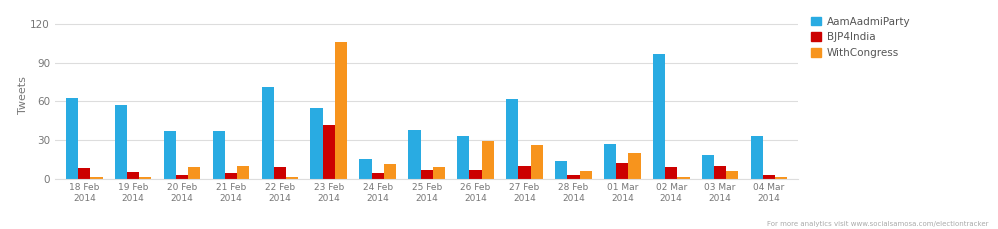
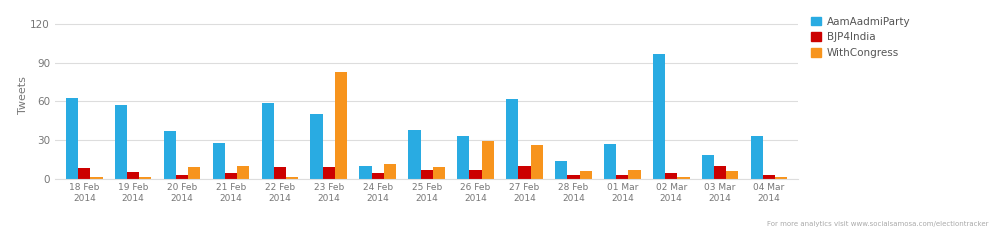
AamAadmiParty/21 Feb 2014: 37 -> 28
AamAadmiParty/22 Feb 2014: 71 -> 59
AamAadmiParty/23 Feb 2014: 55 -> 50
BJP4India/23 Feb 2014: 42 -> 9
WithCongress/23 Feb 2014: 106 -> 83
AamAadmiParty/24 Feb 2014: 15 -> 10
BJP4India/01 Mar 2014: 12 -> 3
WithCongress/01 Mar 2014: 20 -> 7
BJP4India/02 Mar 2014: 9 -> 4
